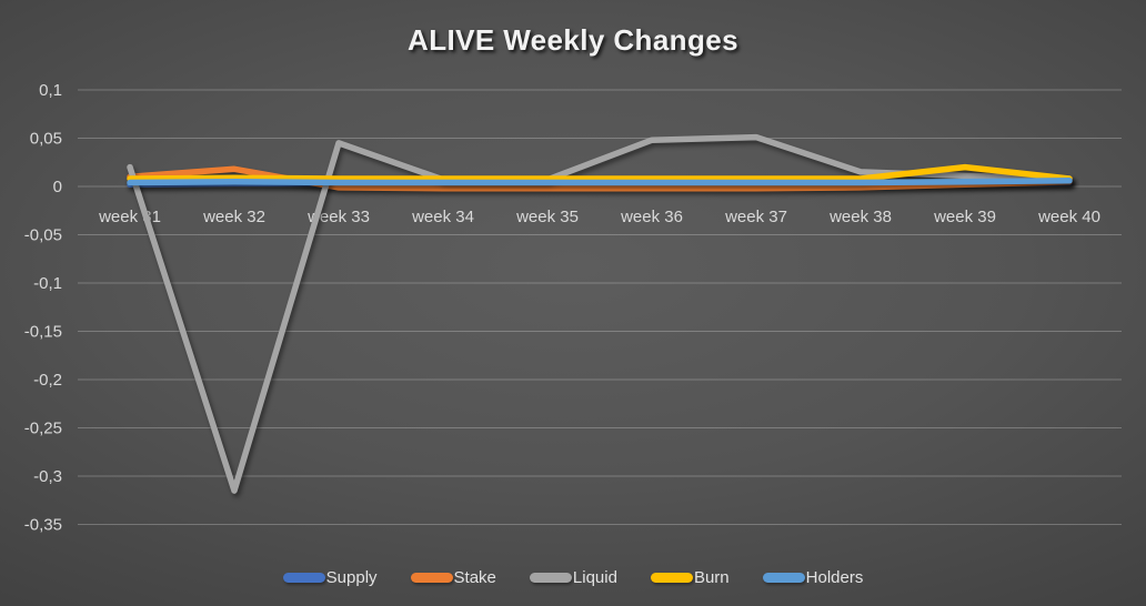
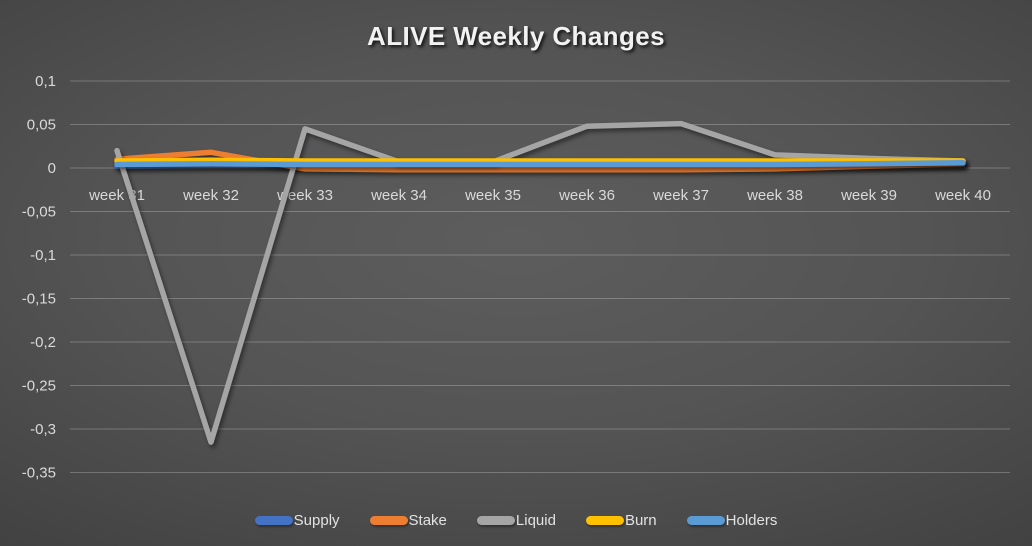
Burn/week 39: 0,02 -> 0,01
